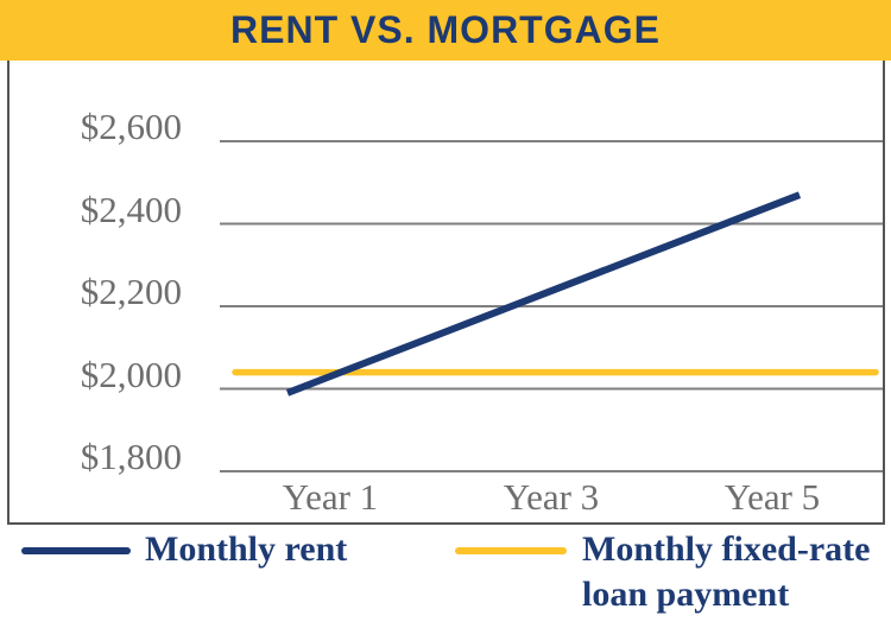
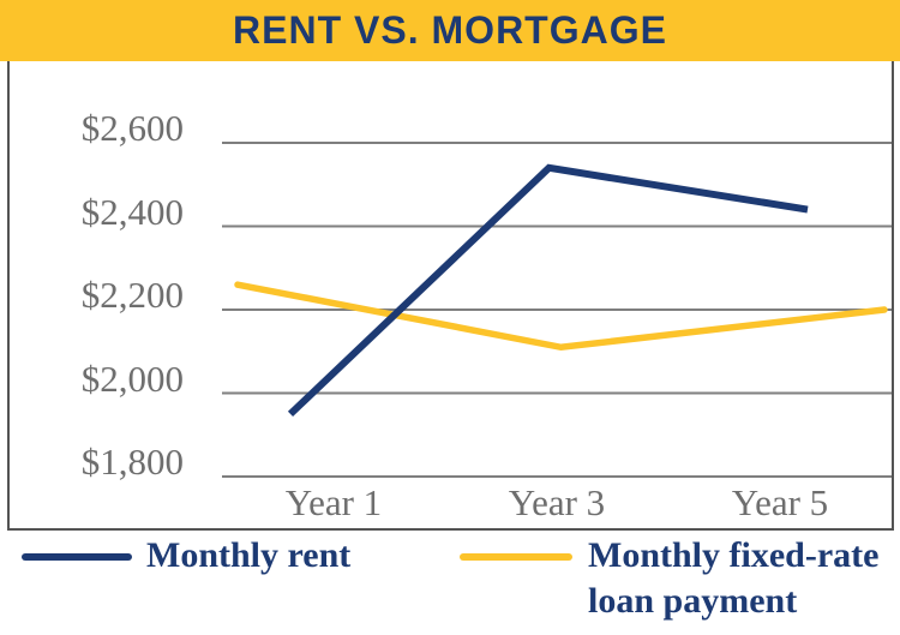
Monthly rent/Year 1: $1990 -> $1950
Monthly fixed-rate loan payment/Year 1: $2040 -> $2260
Monthly rent/Year 3: $2230 -> $2540
Monthly fixed-rate loan payment/Year 3: $2040 -> $2110
Monthly rent/Year 5: $2470 -> $2440
Monthly fixed-rate loan payment/Year 5: $2040 -> $2200
